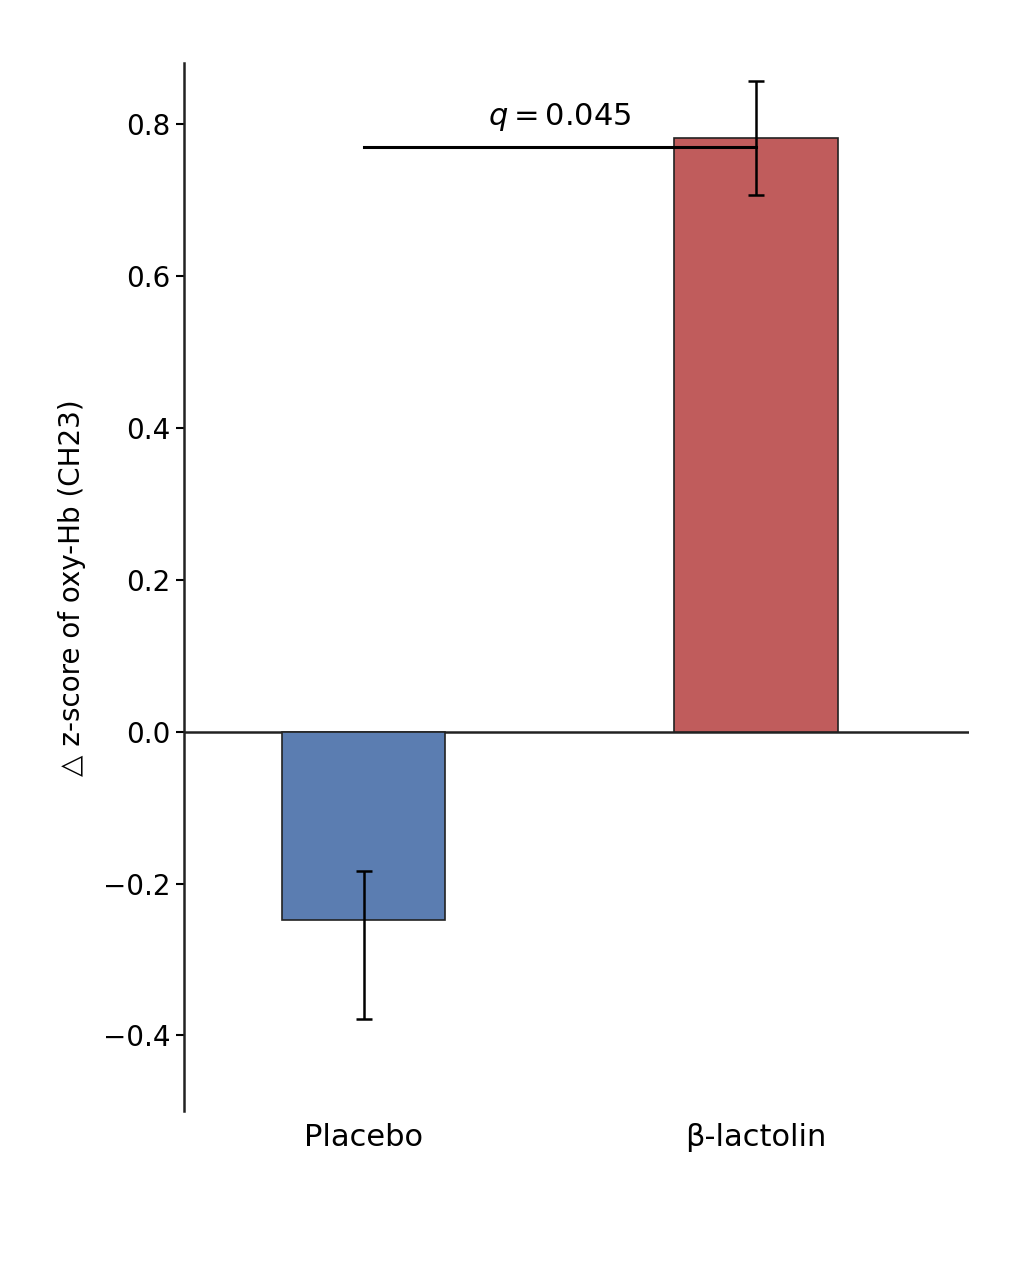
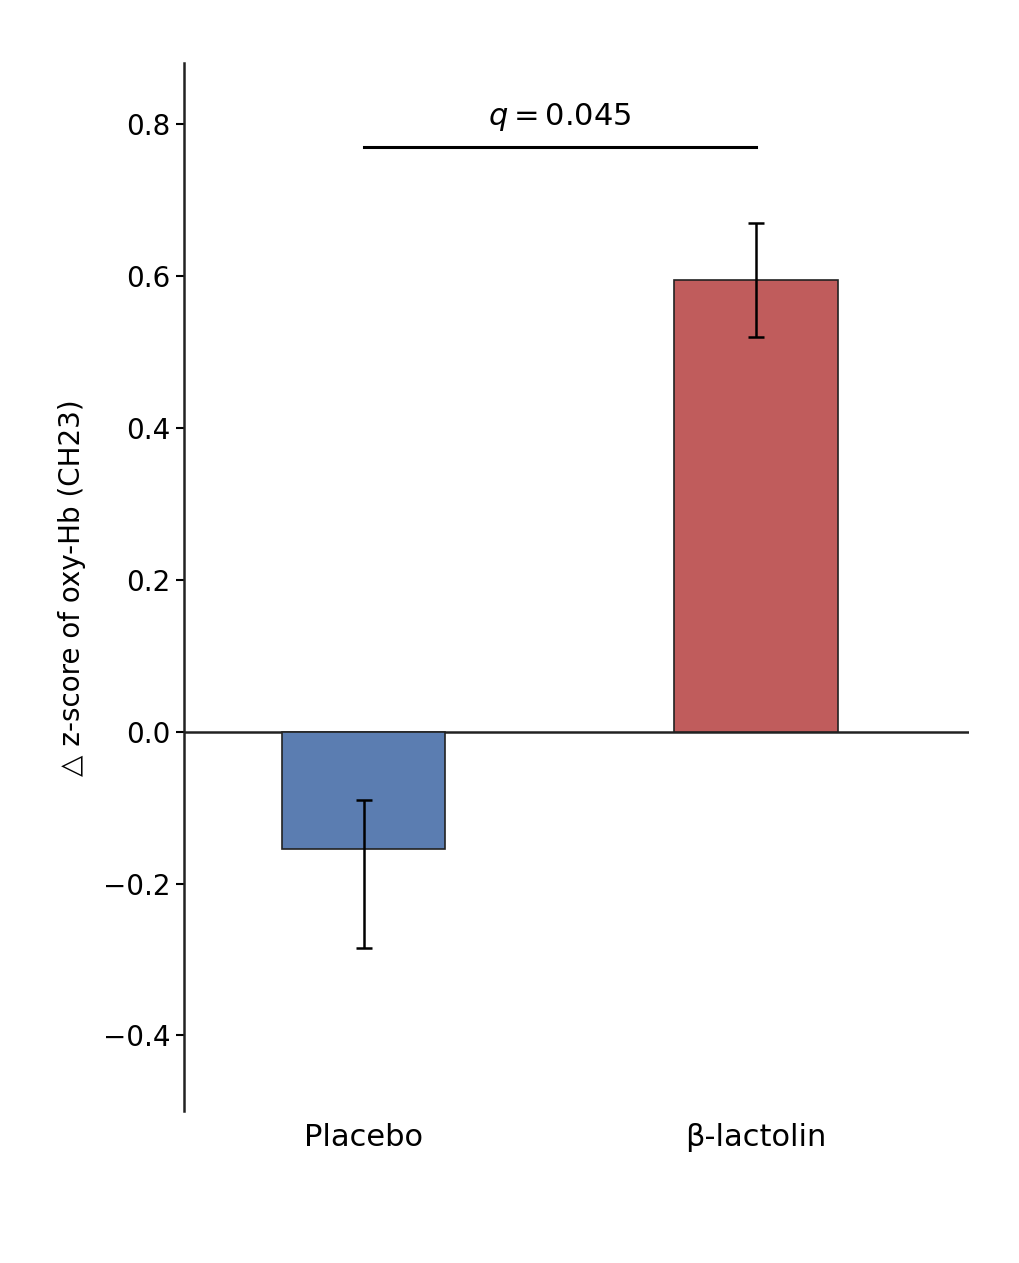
Placebo: -0.248 -> -0.155
β-lactolin: 0.782 -> 0.595
